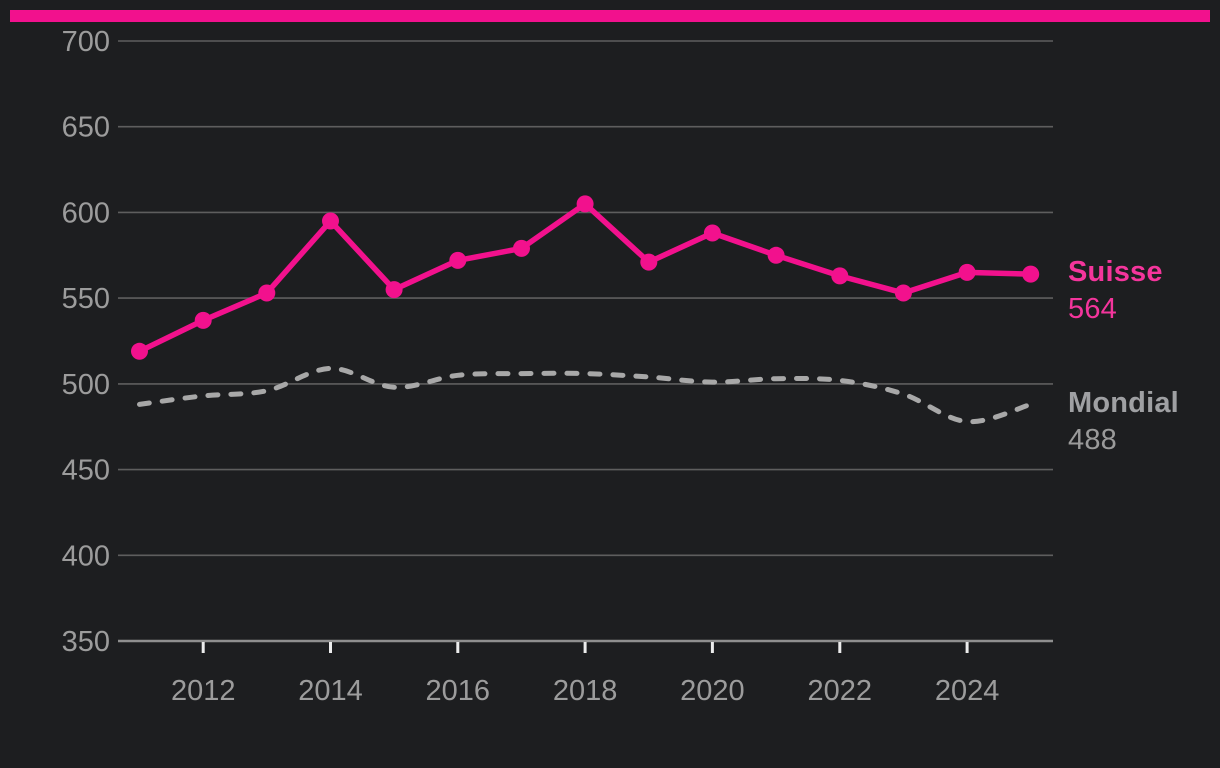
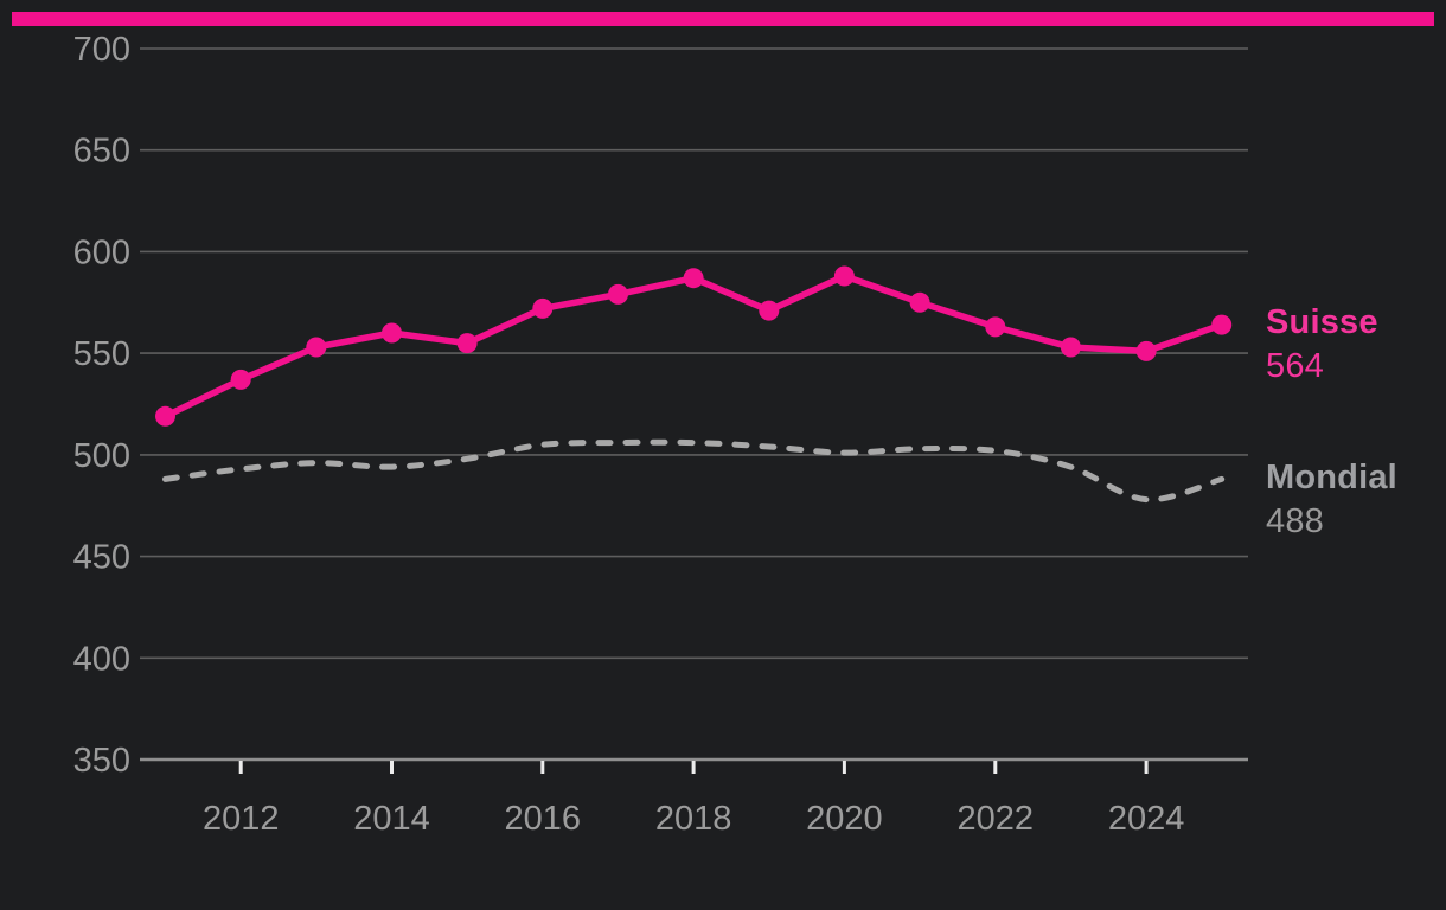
Suisse/2014: 595 -> 560
Mondial/2014: 509 -> 494
Suisse/2018: 605 -> 587
Suisse/2024: 565 -> 551
